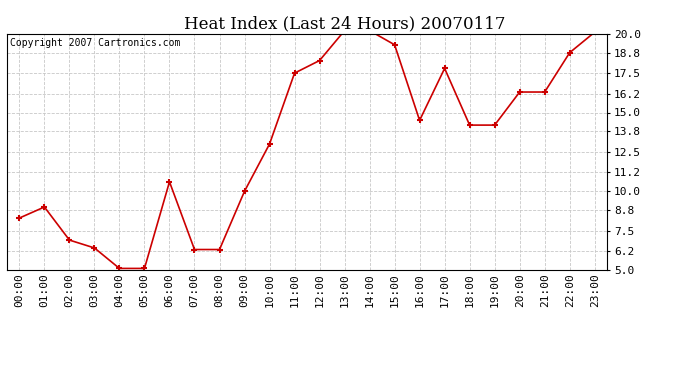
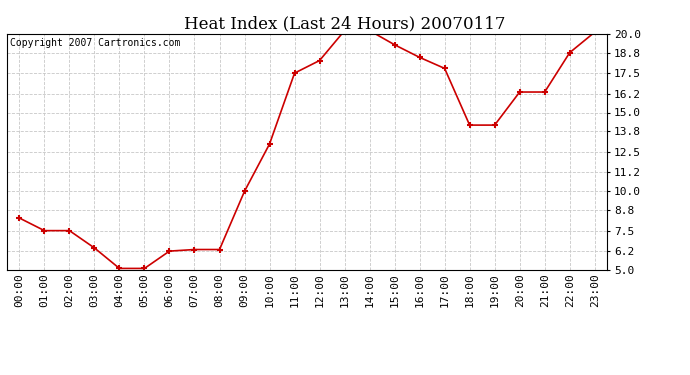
01:00: 9.0 -> 7.5
02:00: 6.9 -> 7.5
06:00: 10.6 -> 6.2
16:00: 14.5 -> 18.5
